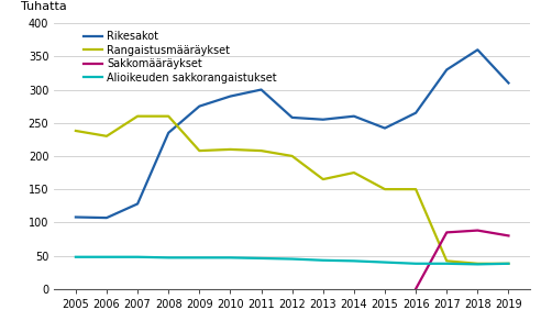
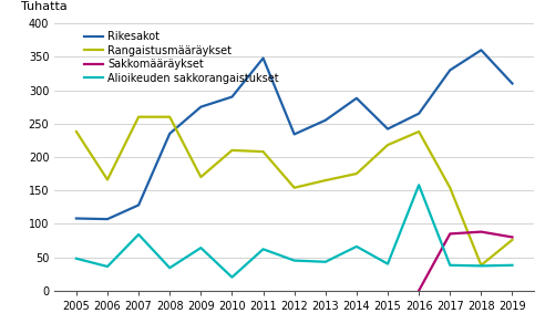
Rangaistusmääräykset/2006: 230 -> 166
Alioikeuden sakkorangaistukset/2006: 48 -> 36
Alioikeuden sakkorangaistukset/2007: 48 -> 84
Alioikeuden sakkorangaistukset/2008: 47 -> 34
Rangaistusmääräykset/2009: 208 -> 170
Alioikeuden sakkorangaistukset/2009: 47 -> 64
Alioikeuden sakkorangaistukset/2010: 47 -> 20
Rikesakot/2011: 300 -> 348
Alioikeuden sakkorangaistukset/2011: 46 -> 62
Rikesakot/2012: 258 -> 234
Rangaistusmääräykset/2012: 200 -> 154
Rikesakot/2014: 260 -> 288
Alioikeuden sakkorangaistukset/2014: 42 -> 66
Rangaistusmääräykset/2015: 150 -> 218
Rangaistusmääräykset/2016: 150 -> 238
Alioikeuden sakkorangaistukset/2016: 38 -> 158
Rangaistusmääräykset/2017: 42 -> 154
Rangaistusmääräykset/2019: 38 -> 76
